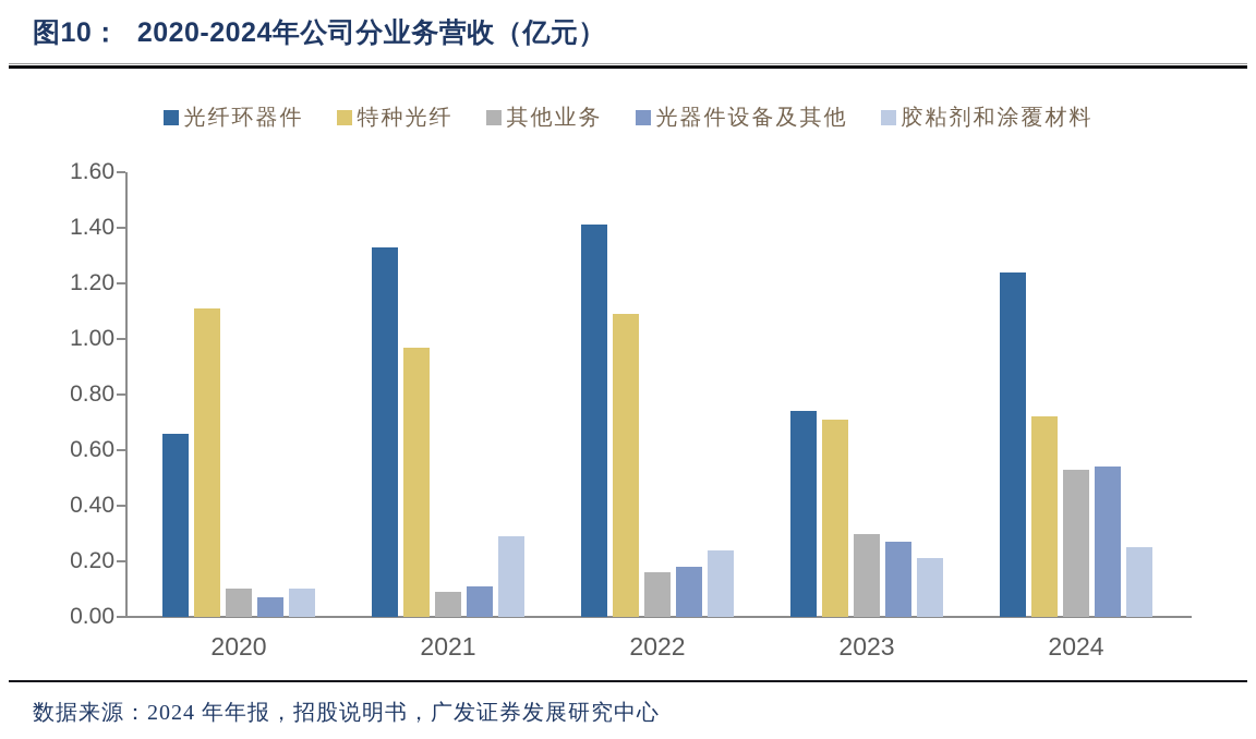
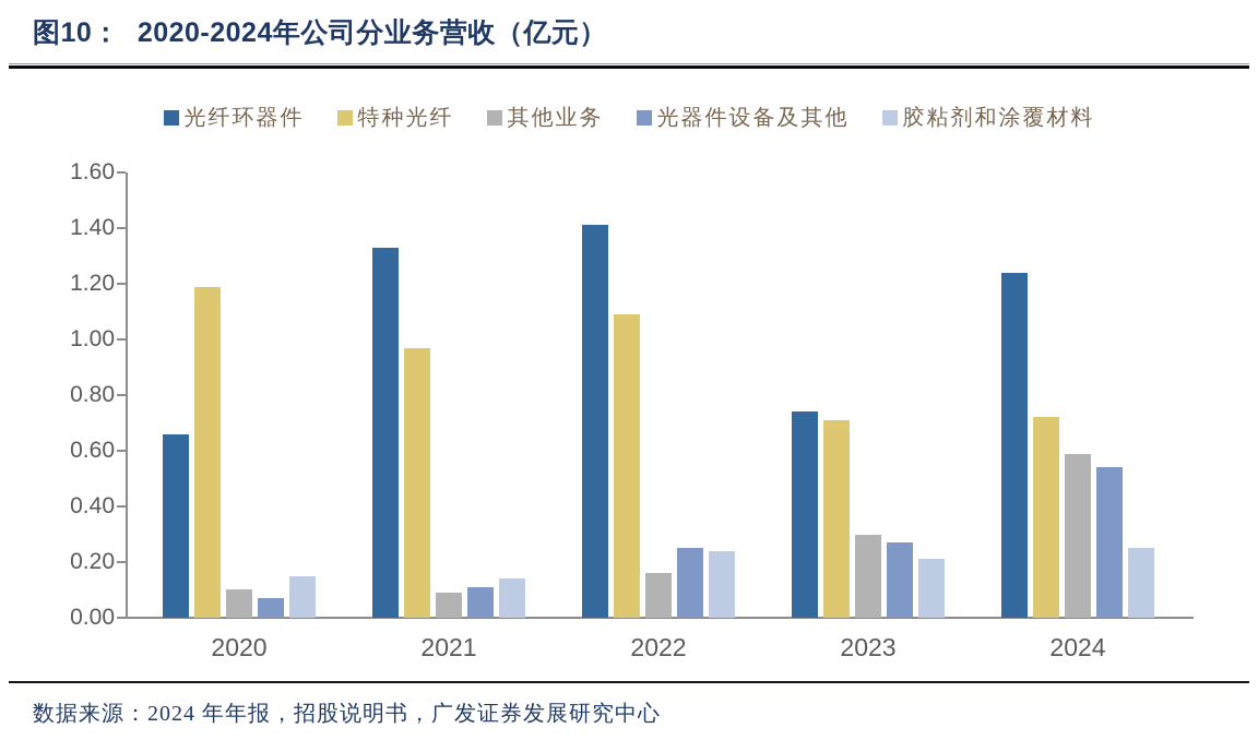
特种光纤/2020: 1.11 -> 1.19
胶粘剂和涂覆材料/2020: 0.10 -> 0.15
胶粘剂和涂覆材料/2021: 0.29 -> 0.14
光器件设备及其他/2022: 0.18 -> 0.25
其他业务/2024: 0.53 -> 0.59
